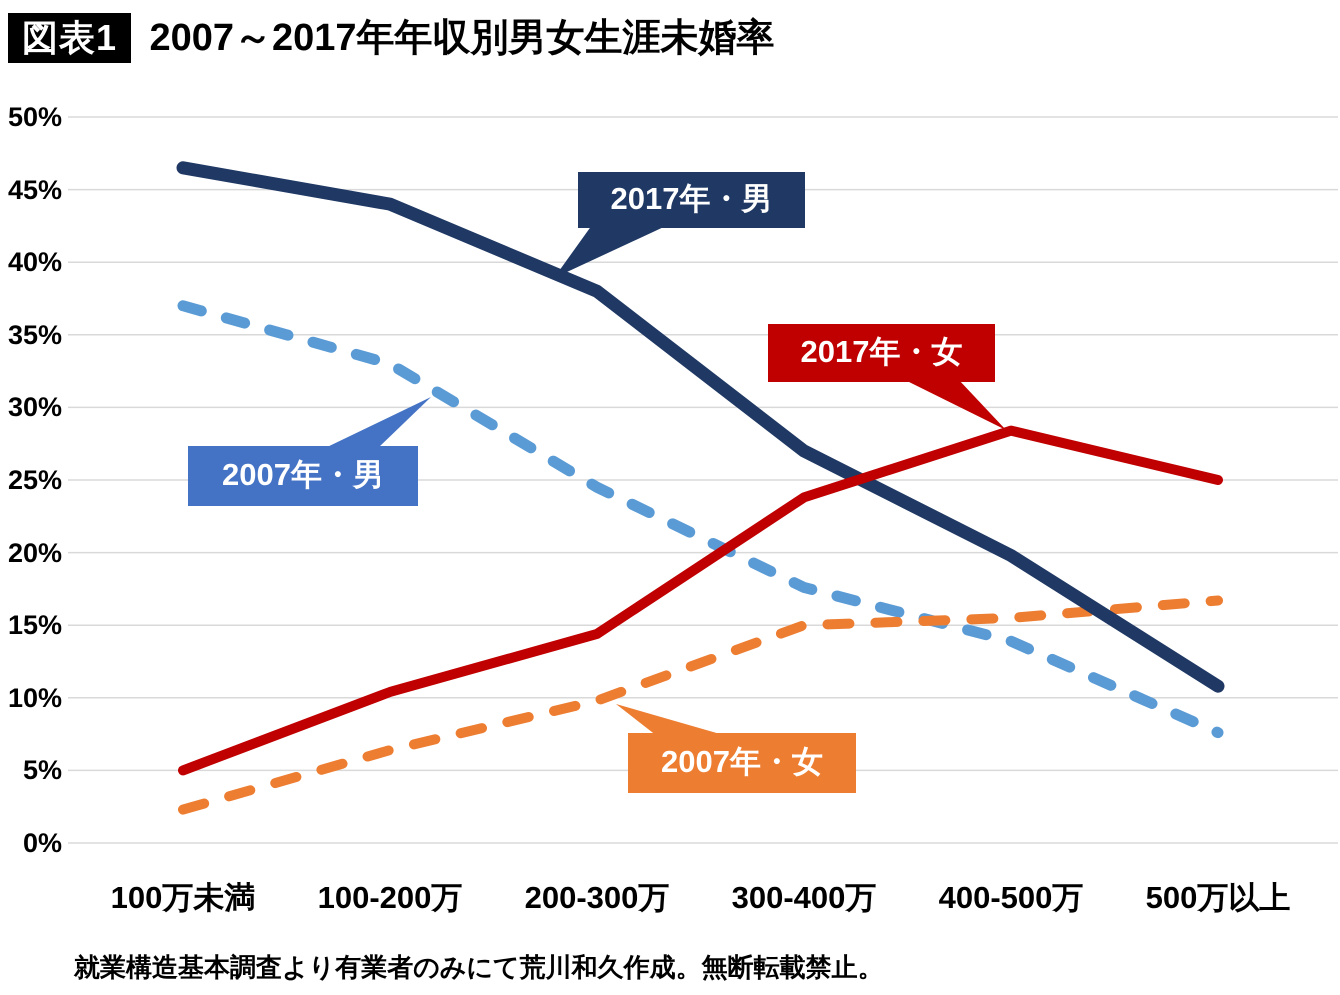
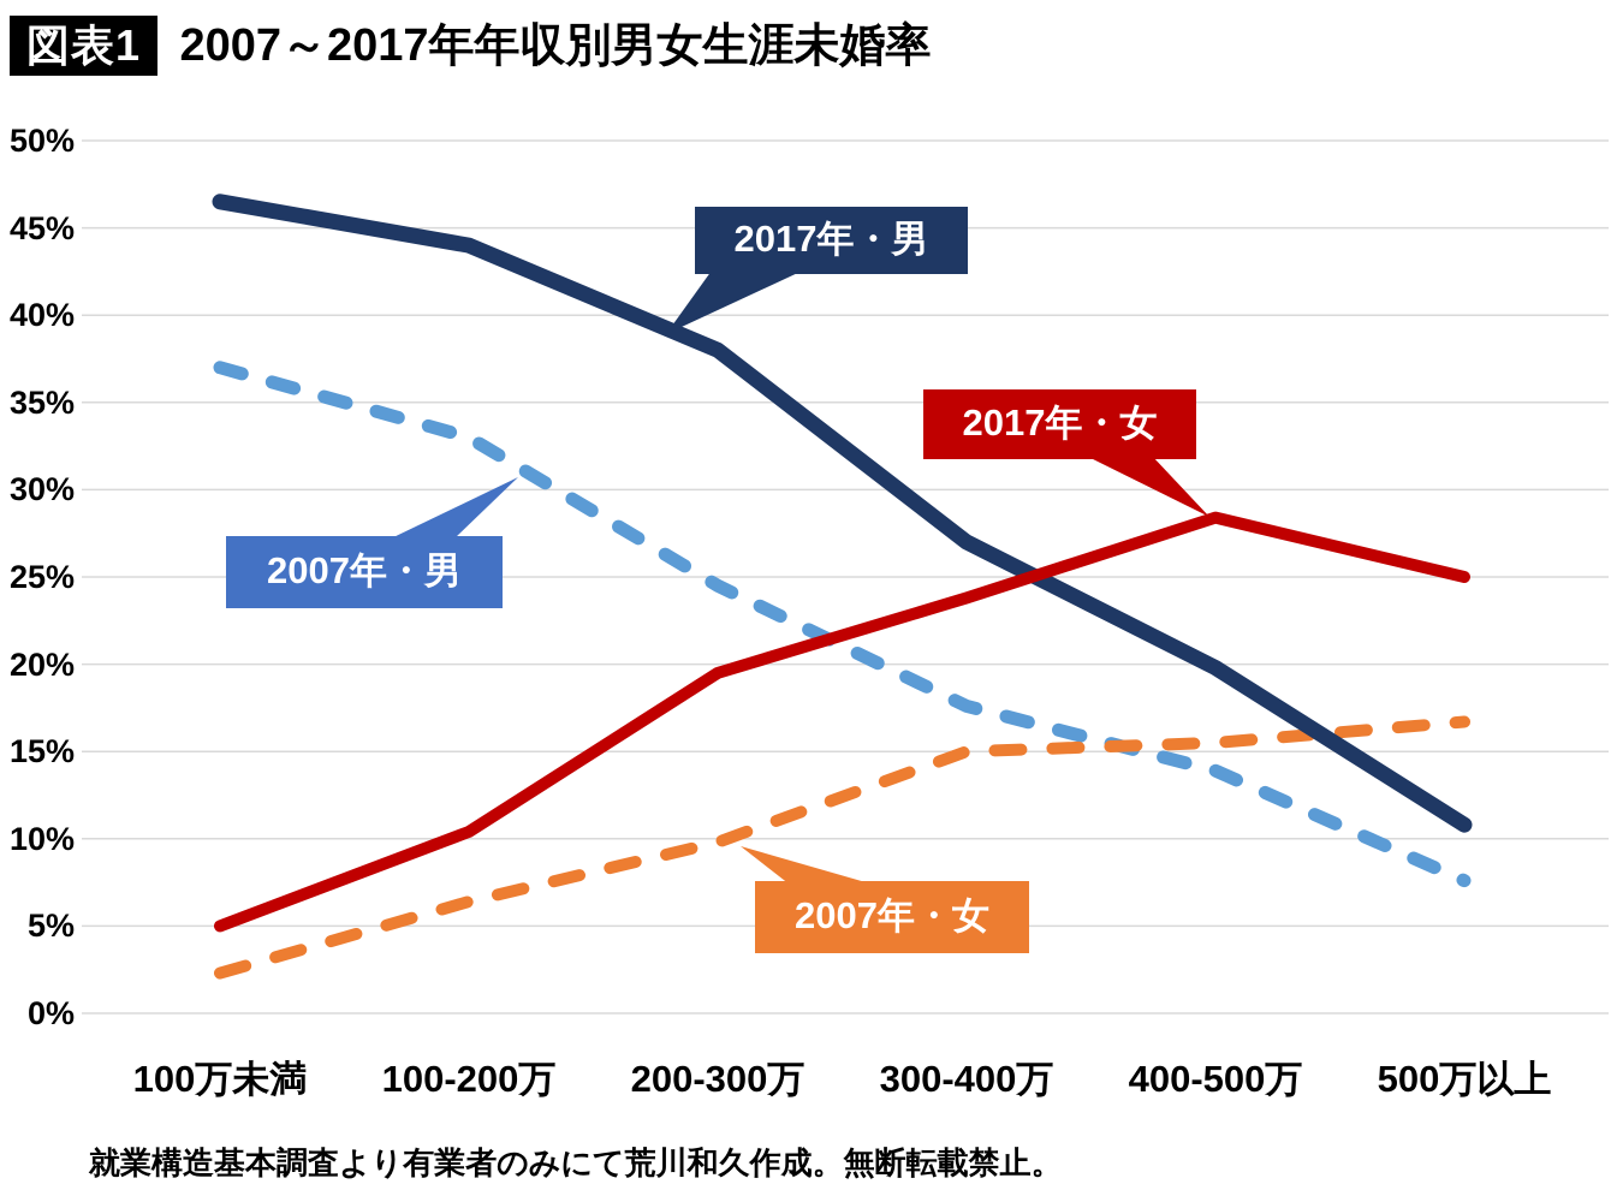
2017年・女/200-300万: 14.4% -> 19.5%
